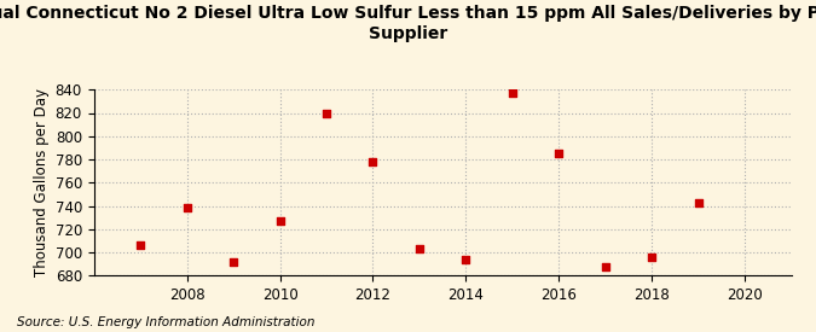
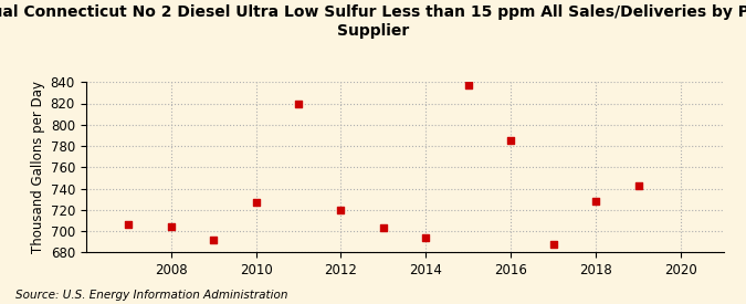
2008: 738 -> 704
2012: 778 -> 720
2018: 696 -> 728
